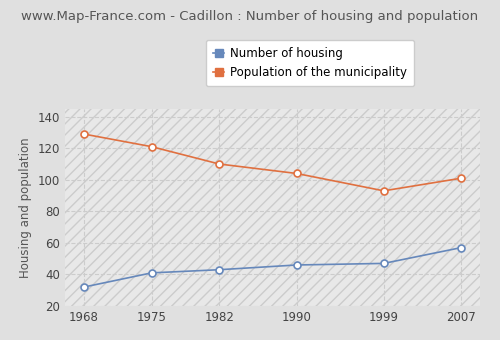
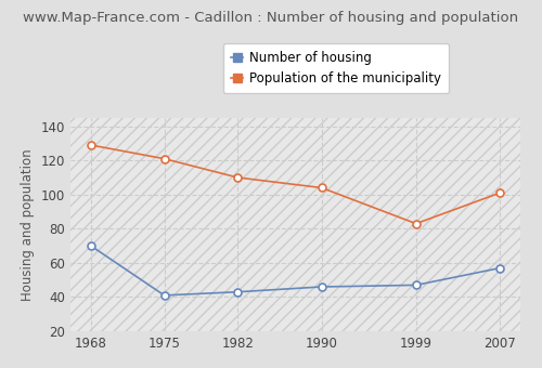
Number of housing/1968: 32 -> 70
Population of the municipality/1999: 93 -> 83
